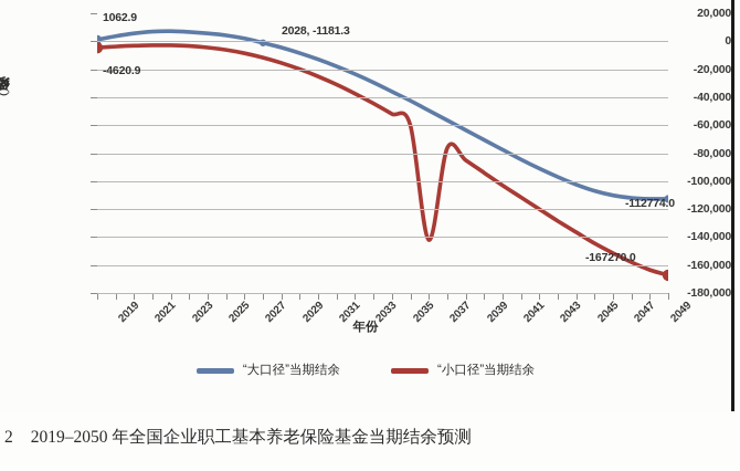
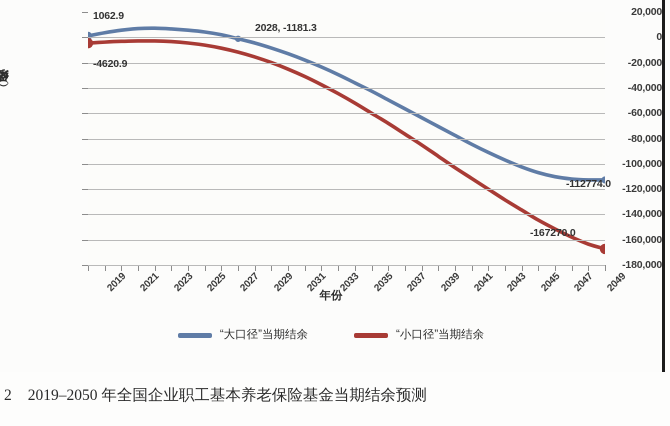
“小口径”当期结余/2037: -142000 -> -68000
